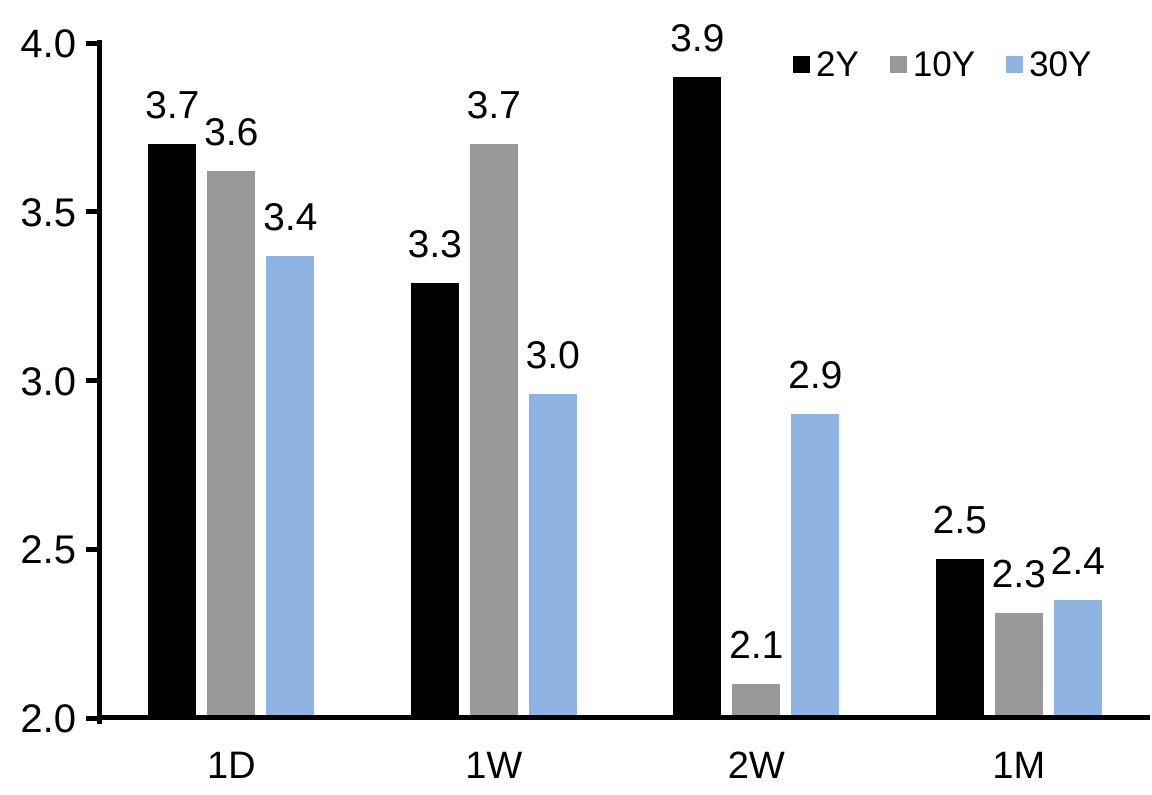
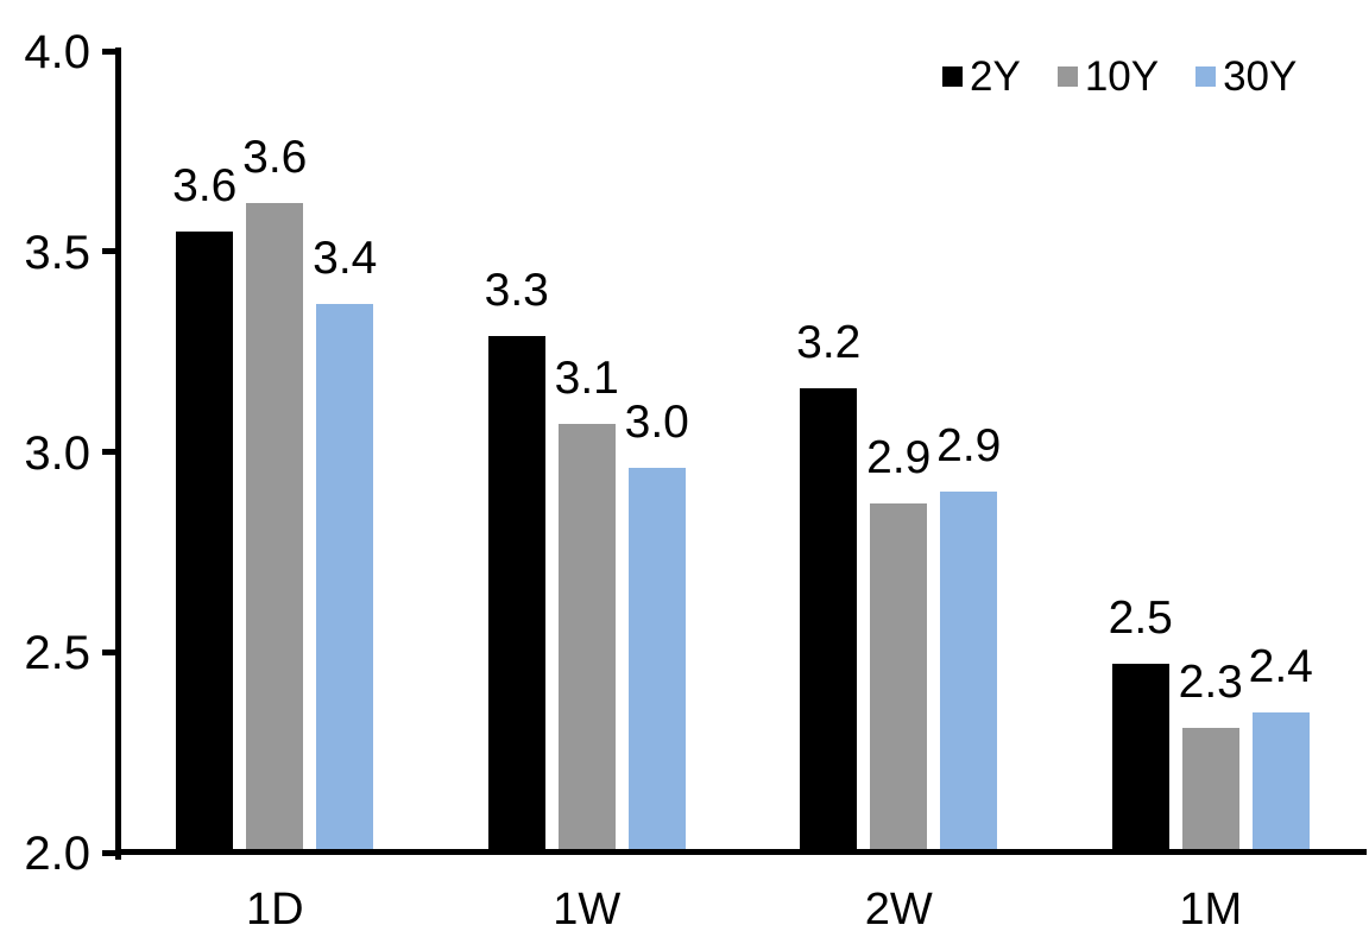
2Y/1D: 3.7 -> 3.6
10Y/1W: 3.7 -> 3.1
2Y/2W: 3.9 -> 3.2
10Y/2W: 2.1 -> 2.9
